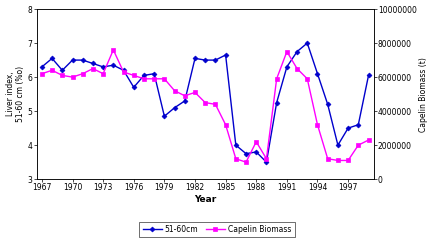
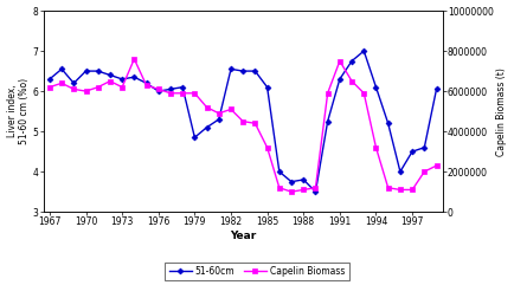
51-60cm/1976: 5.70 -> 6.00
51-60cm/1985: 6.65 -> 6.10
Capelin Biomass/1988: 2200000 -> 1100000
